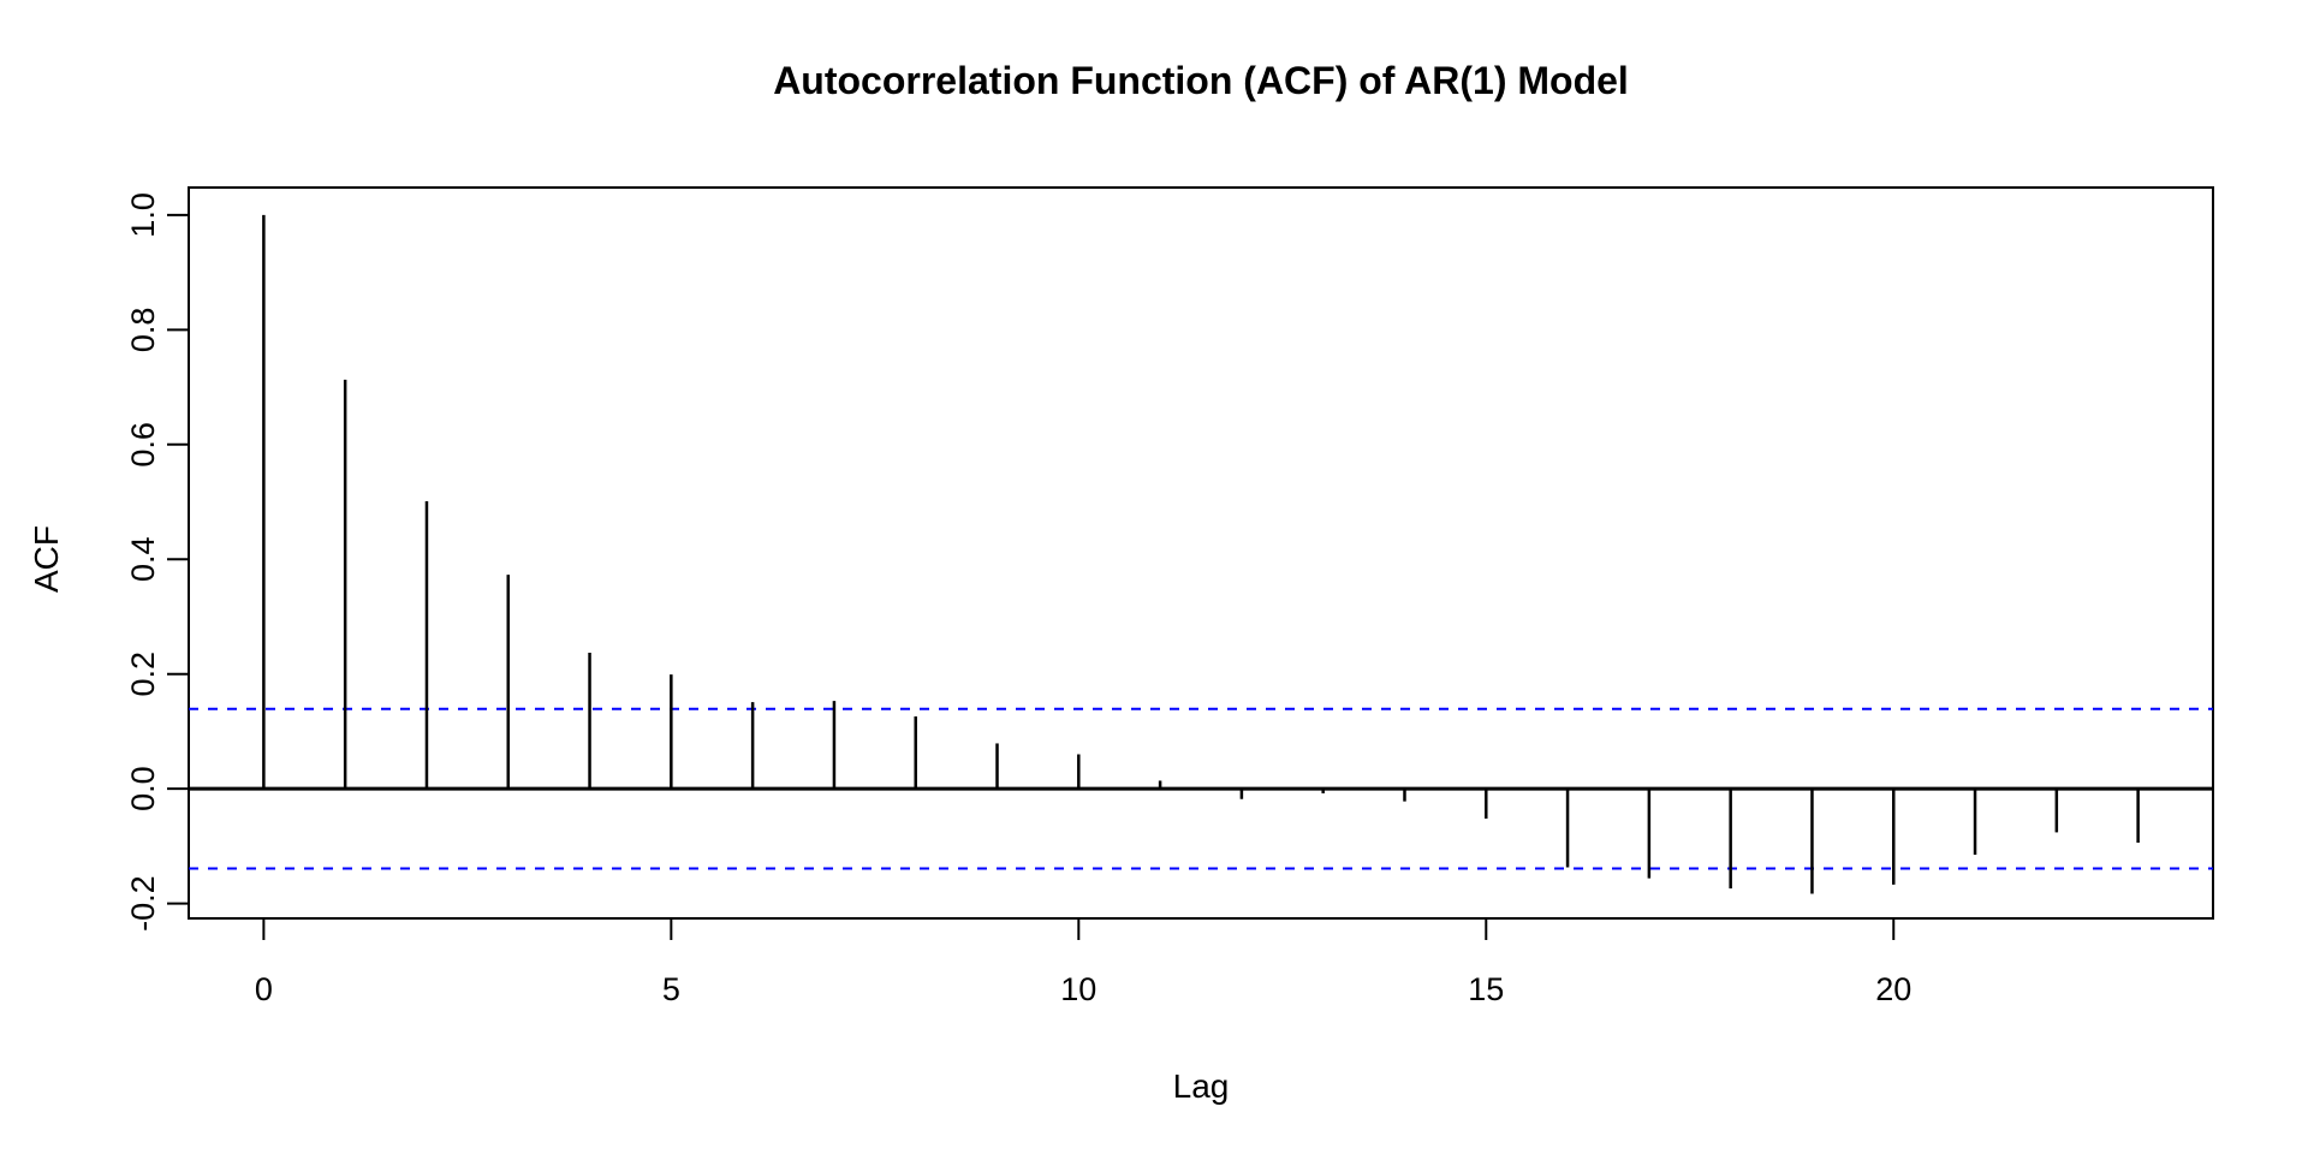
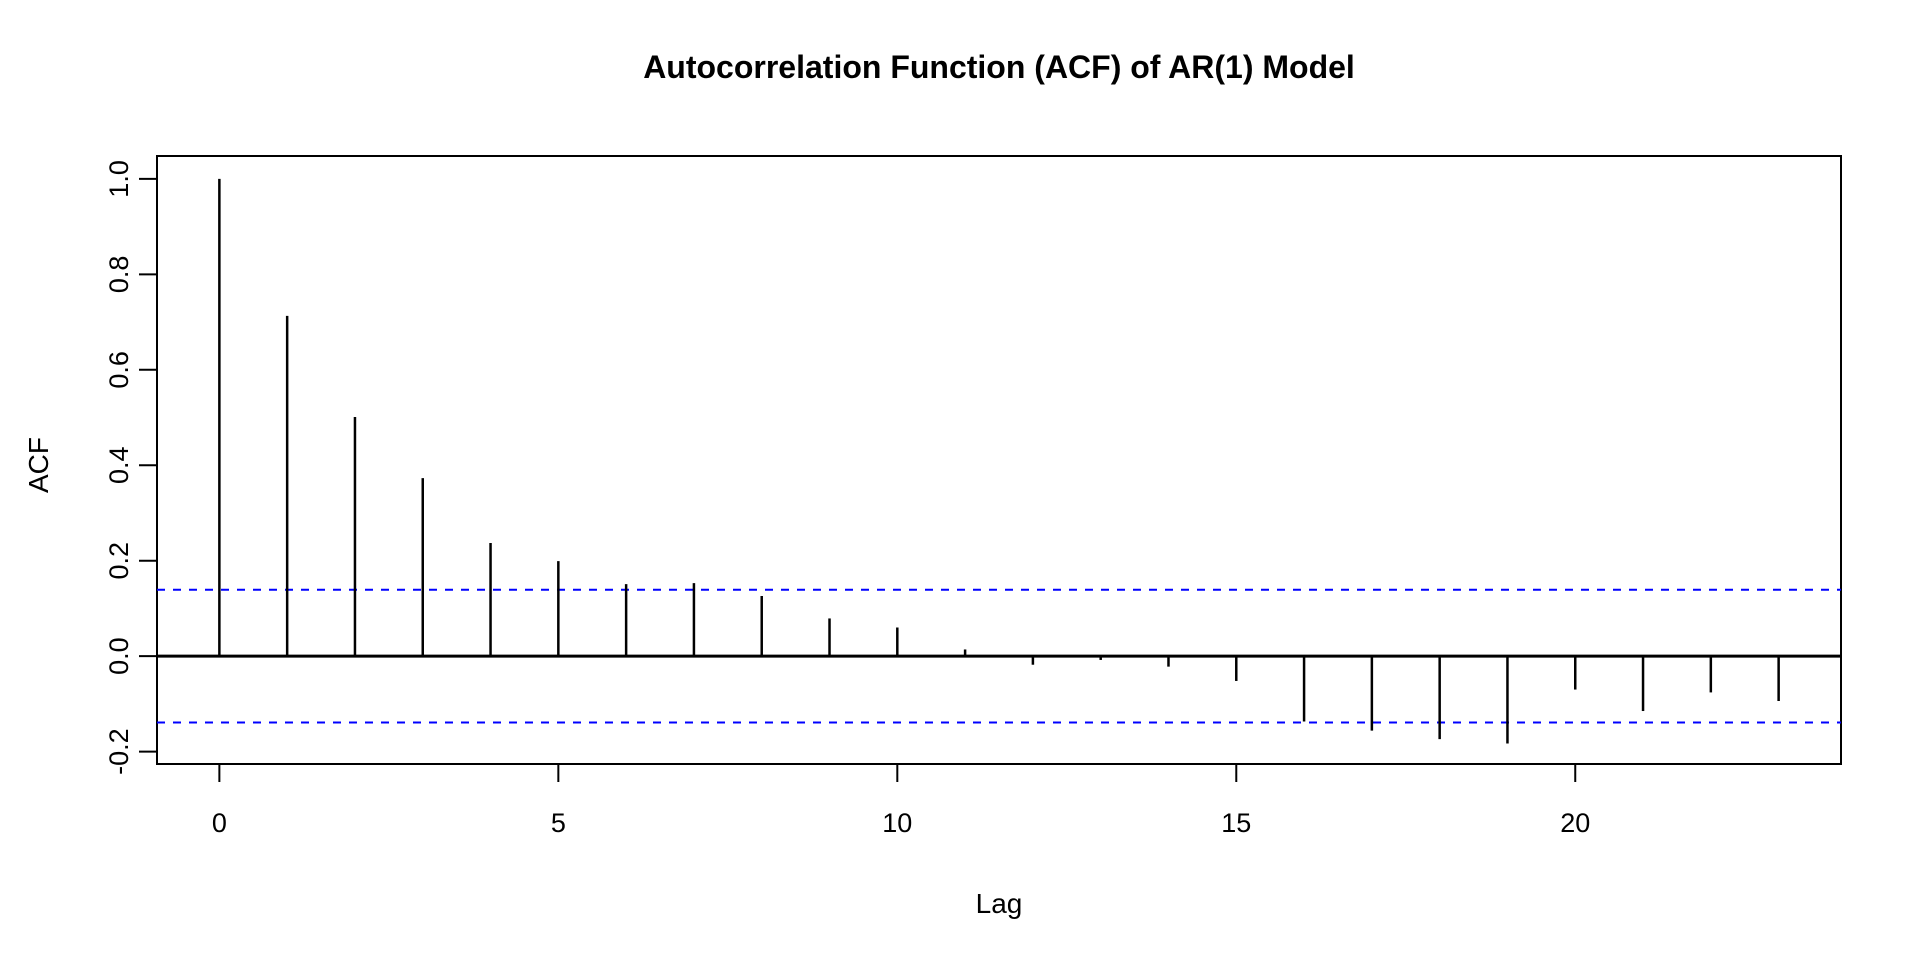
20: -0.17 -> -0.07
